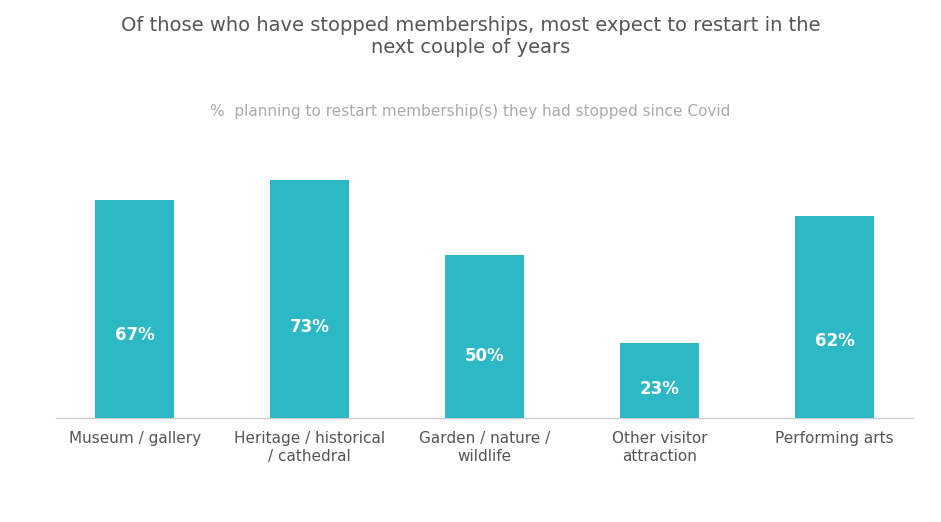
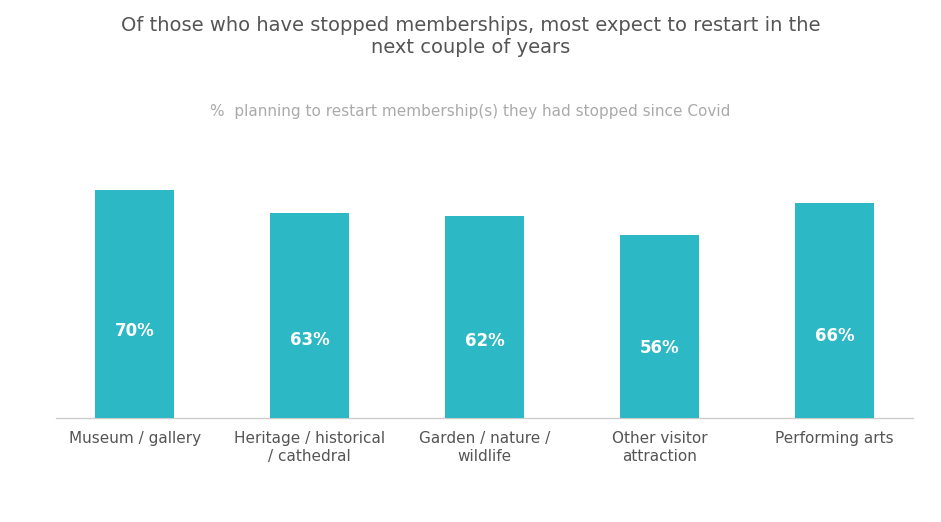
Museum / gallery: 67% -> 70%
Heritage / historical / cathedral: 73% -> 63%
Garden / nature / wildlife: 50% -> 62%
Other visitor attraction: 23% -> 56%
Performing arts: 62% -> 66%
